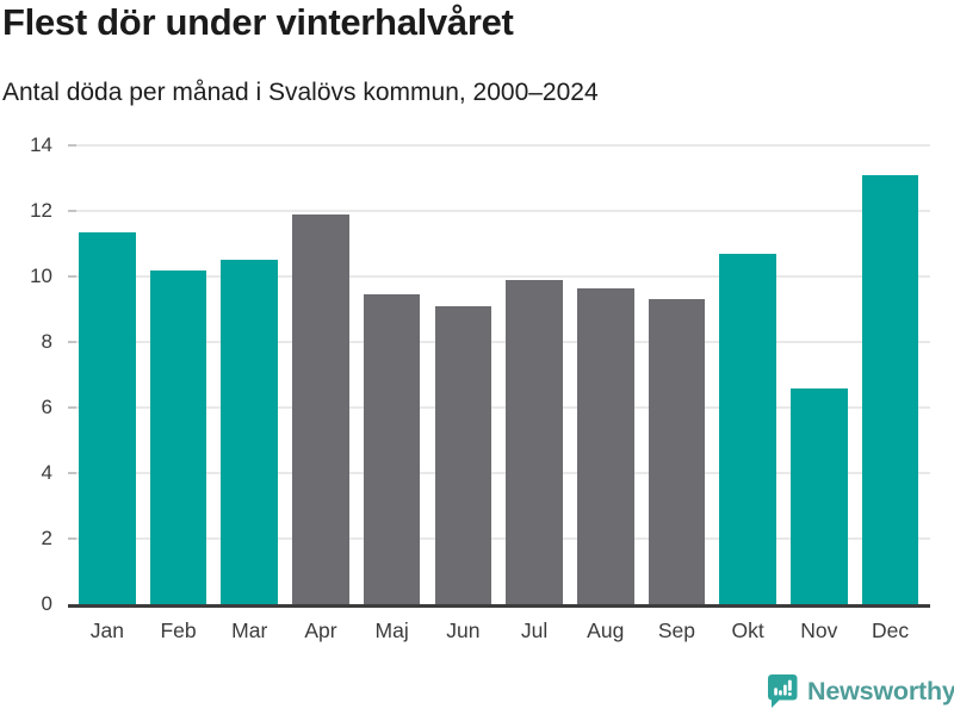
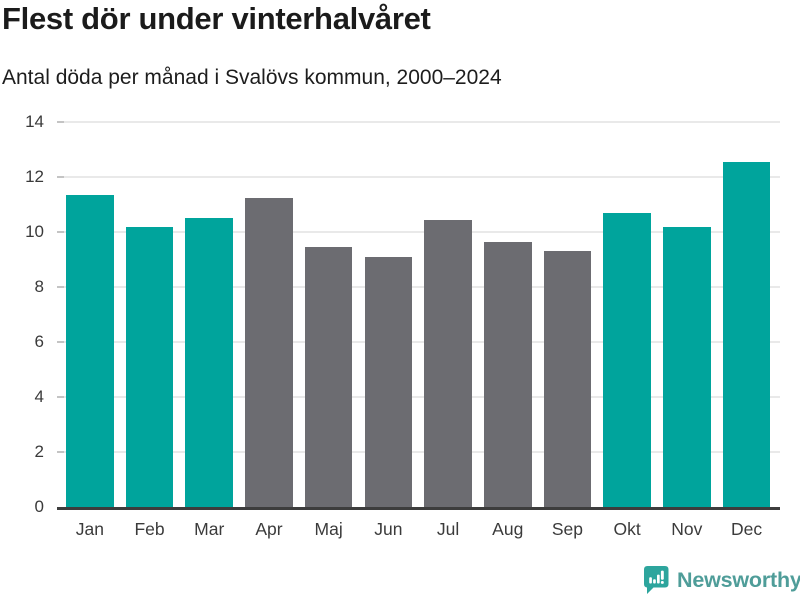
Apr: 11.9 -> 11.2
Jul: 9.9 -> 10.4
Nov: 6.6 -> 10.2
Dec: 13.1 -> 12.6
